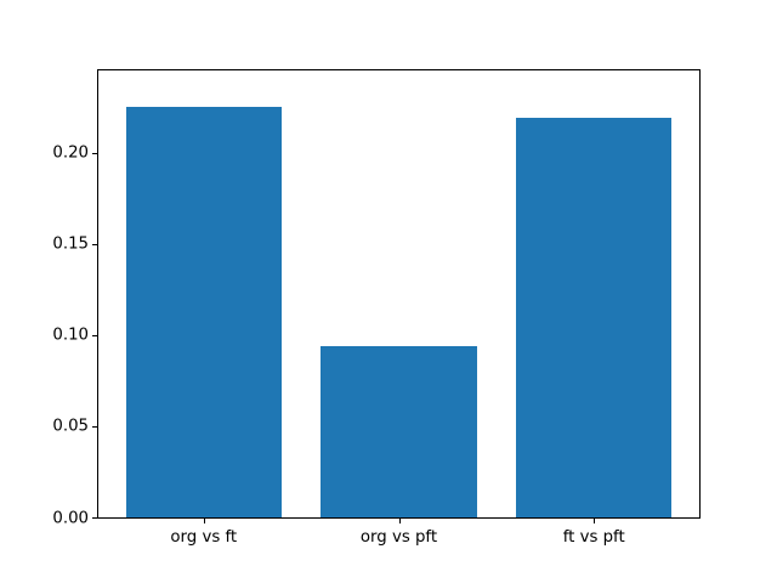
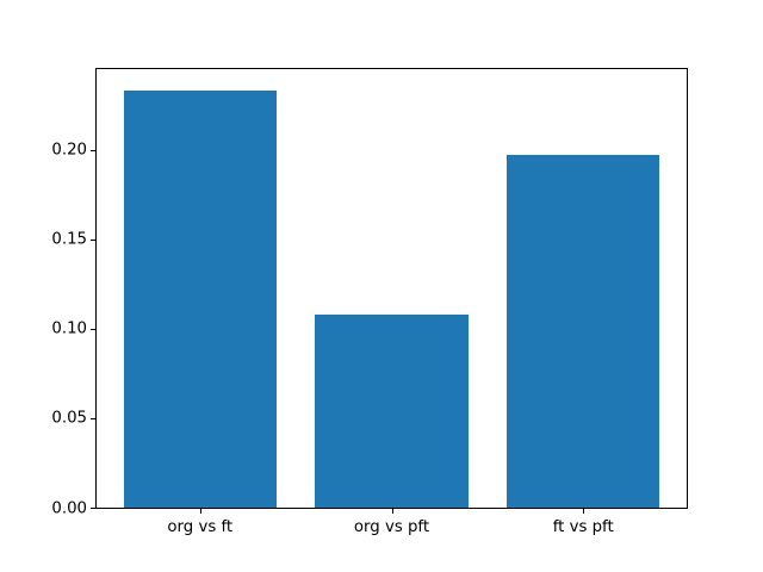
org vs ft: 0.225 -> 0.233
org vs pft: 0.094 -> 0.108
ft vs pft: 0.219 -> 0.197
